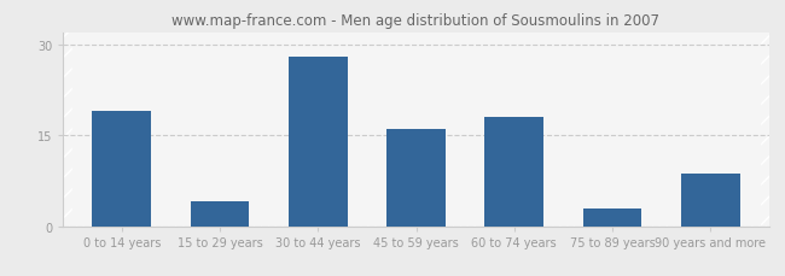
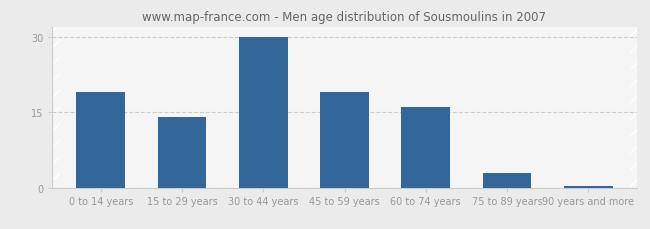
15 to 29 years: 4.0 -> 14.0
30 to 44 years: 28.0 -> 30.0
45 to 59 years: 16.0 -> 19.0
60 to 74 years: 18.0 -> 16.0
90 years and more: 8.6 -> 0.4
